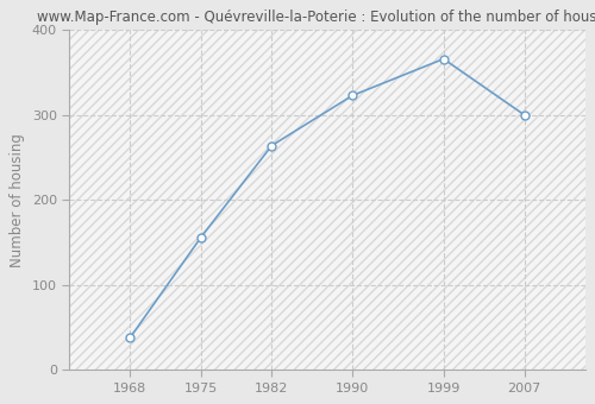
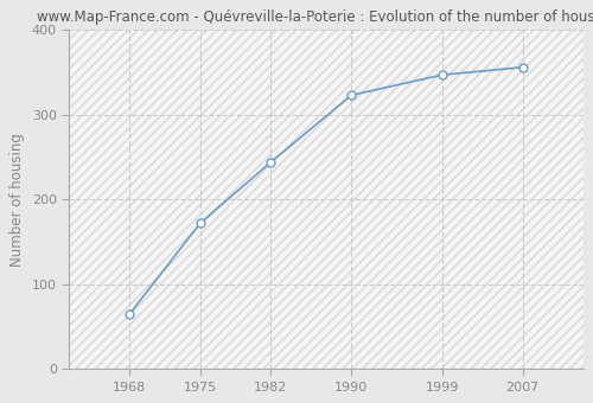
1968: 38 -> 65
1975: 156 -> 172
1982: 264 -> 244
1999: 366 -> 347
2007: 300 -> 356
